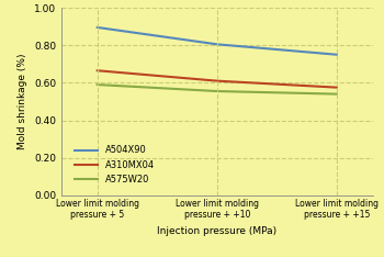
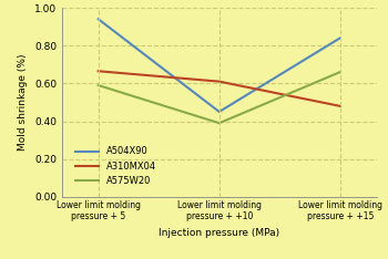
A504X90/Lower limit molding pressure + 5: 0.90 -> 0.94
A504X90/Lower limit molding pressure + +10: 0.81 -> 0.45
A575W20/Lower limit molding pressure + +10: 0.56 -> 0.39
A504X90/Lower limit molding pressure + +15: 0.75 -> 0.84
A310MX04/Lower limit molding pressure + +15: 0.57 -> 0.48
A575W20/Lower limit molding pressure + +15: 0.54 -> 0.66
